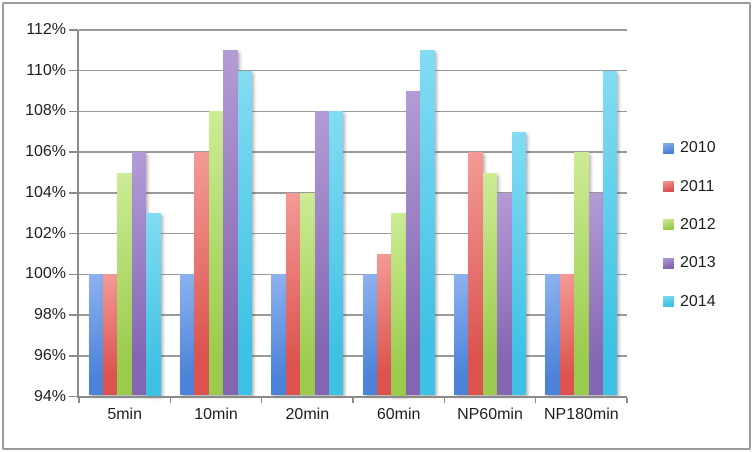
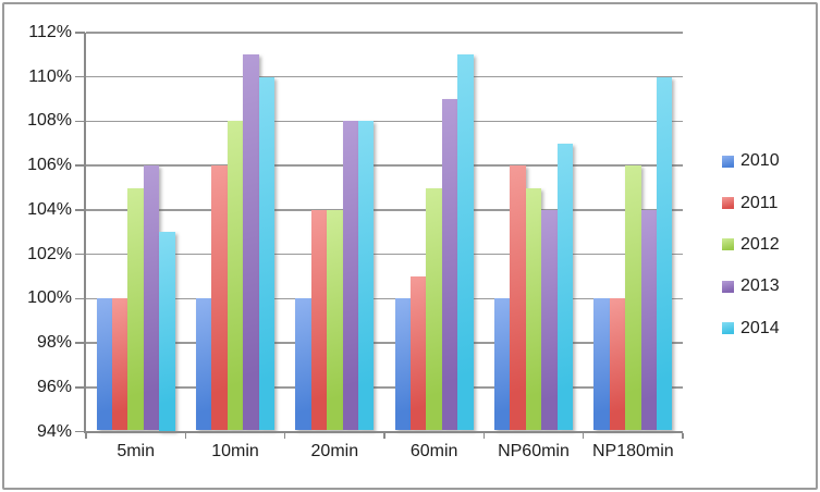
2012/60min: 103% -> 105%
